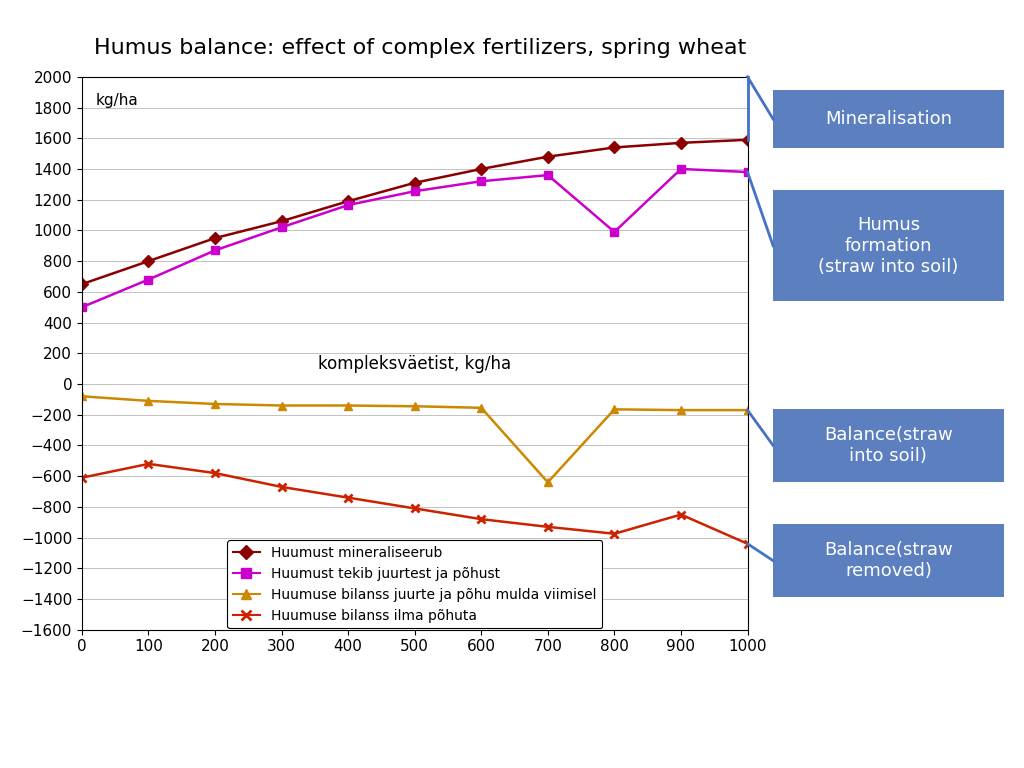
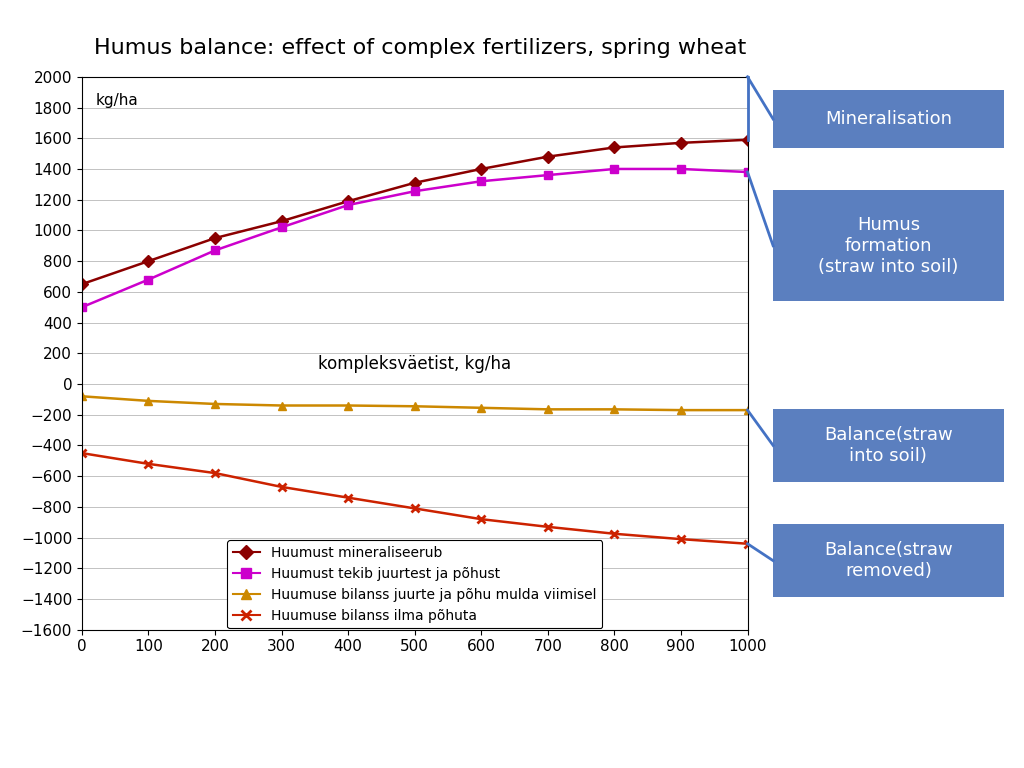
Huumuse bilanss ilma põhuta/0: -610 -> -450
Huumuse bilanss juurte ja põhu mulda viimisel/700: -640 -> -160
Huumust tekib juurtest ja põhust/800: 990 -> 1400
Huumuse bilanss ilma põhuta/900: -850 -> -1010
